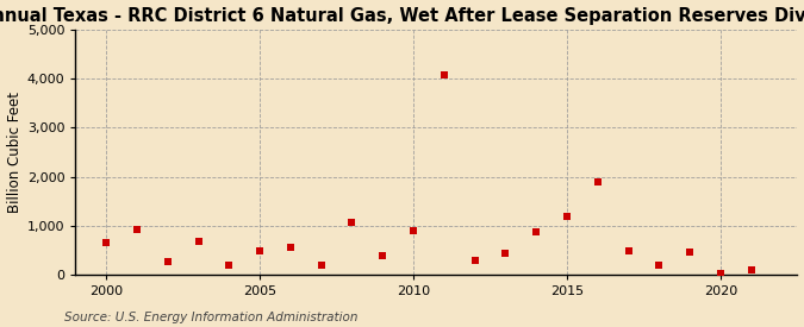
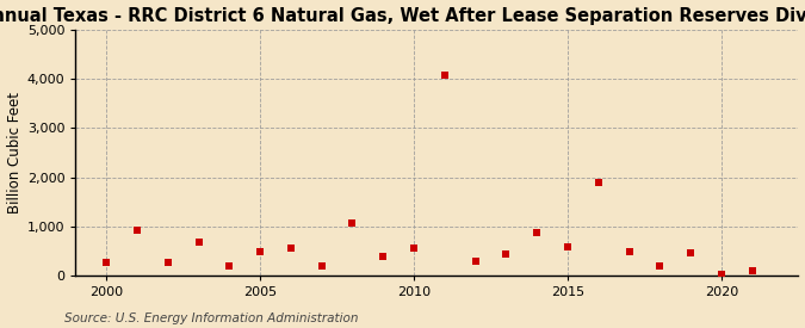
2000: 650 -> 270
2010: 900 -> 560
2015: 1,200 -> 580
